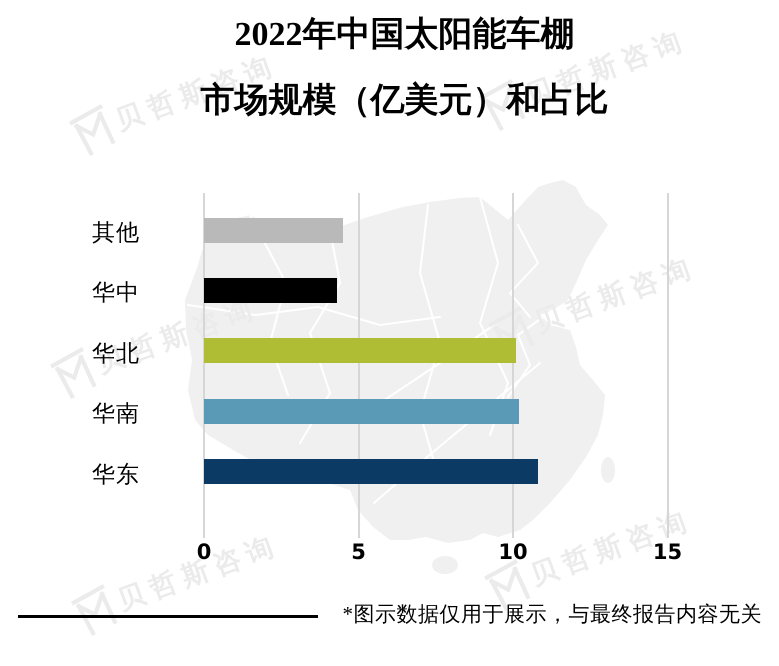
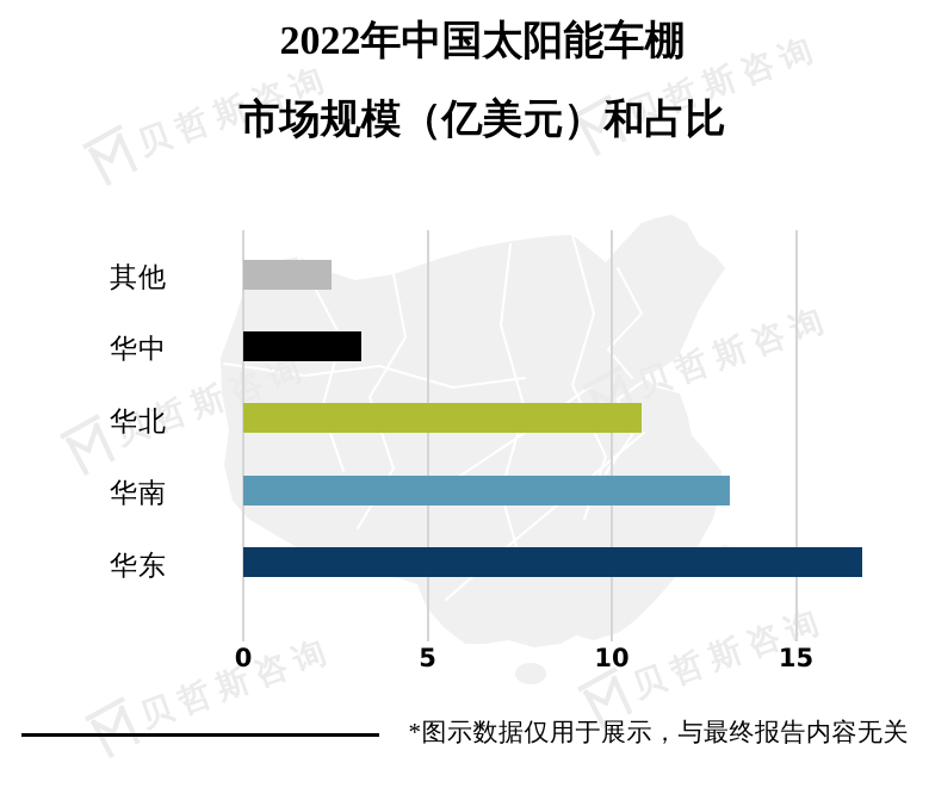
其他: 4.5 -> 2.4
华中: 4.3 -> 3.2
华北: 10.1 -> 10.8
华南: 10.2 -> 13.2
华东: 10.8 -> 16.8
